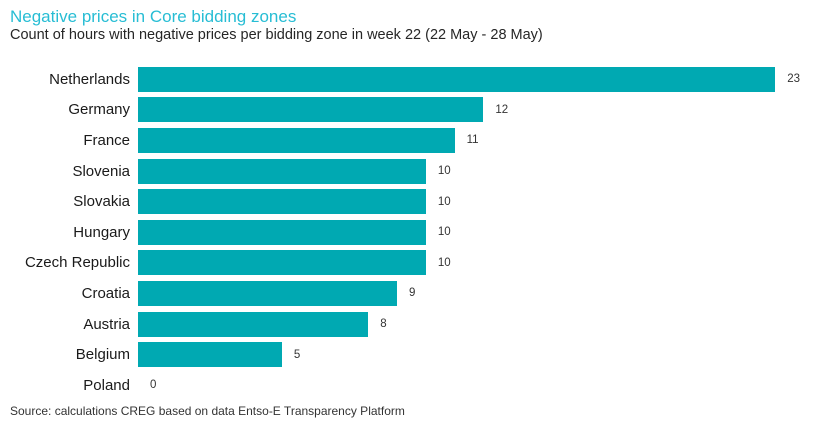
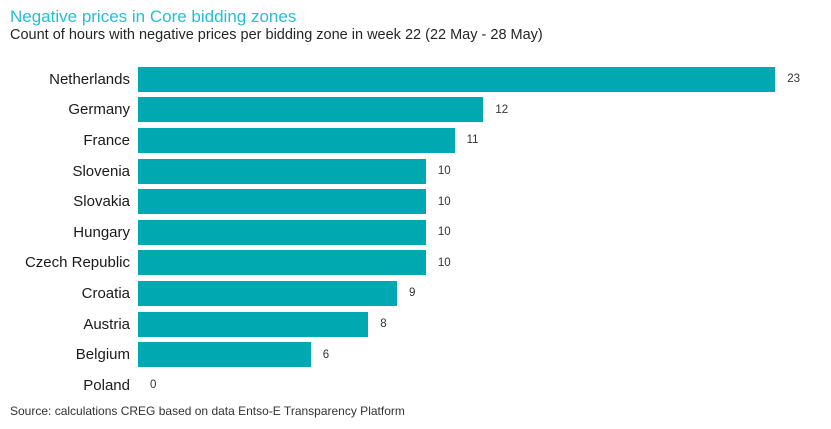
Belgium: 5 -> 6
